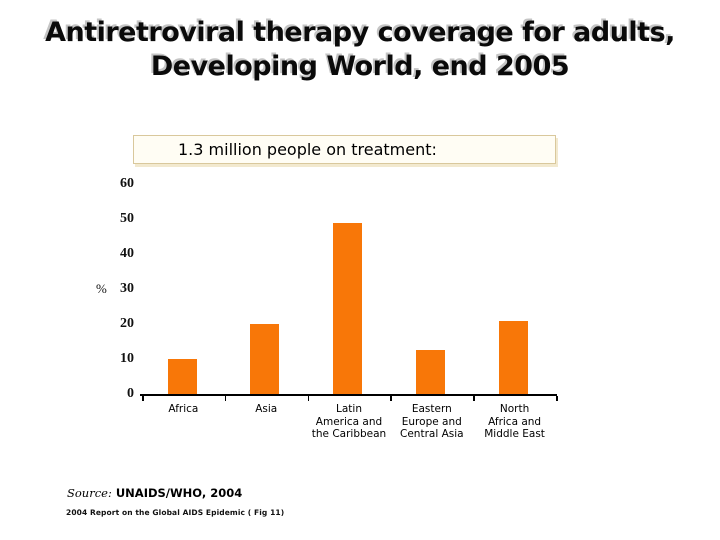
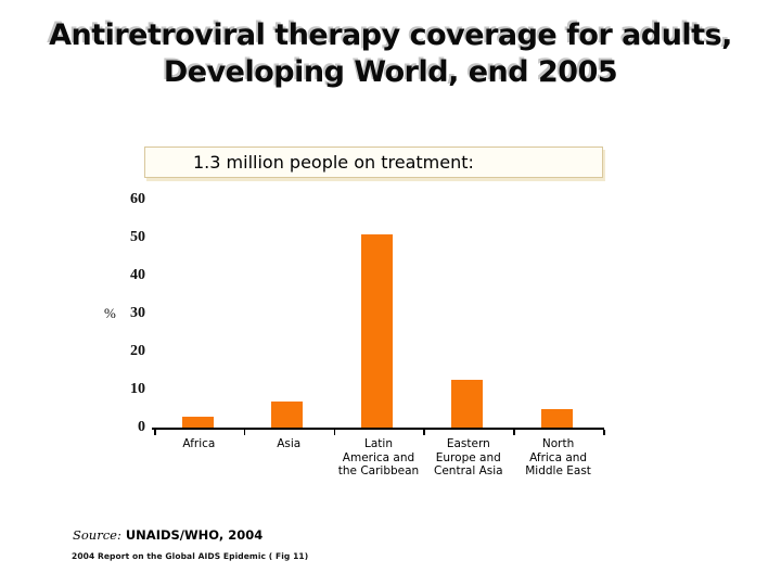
Africa: 10 -> 3
Asia: 20 -> 7
Latin America and the Caribbean: 49 -> 51
North Africa and Middle East: 21 -> 5
